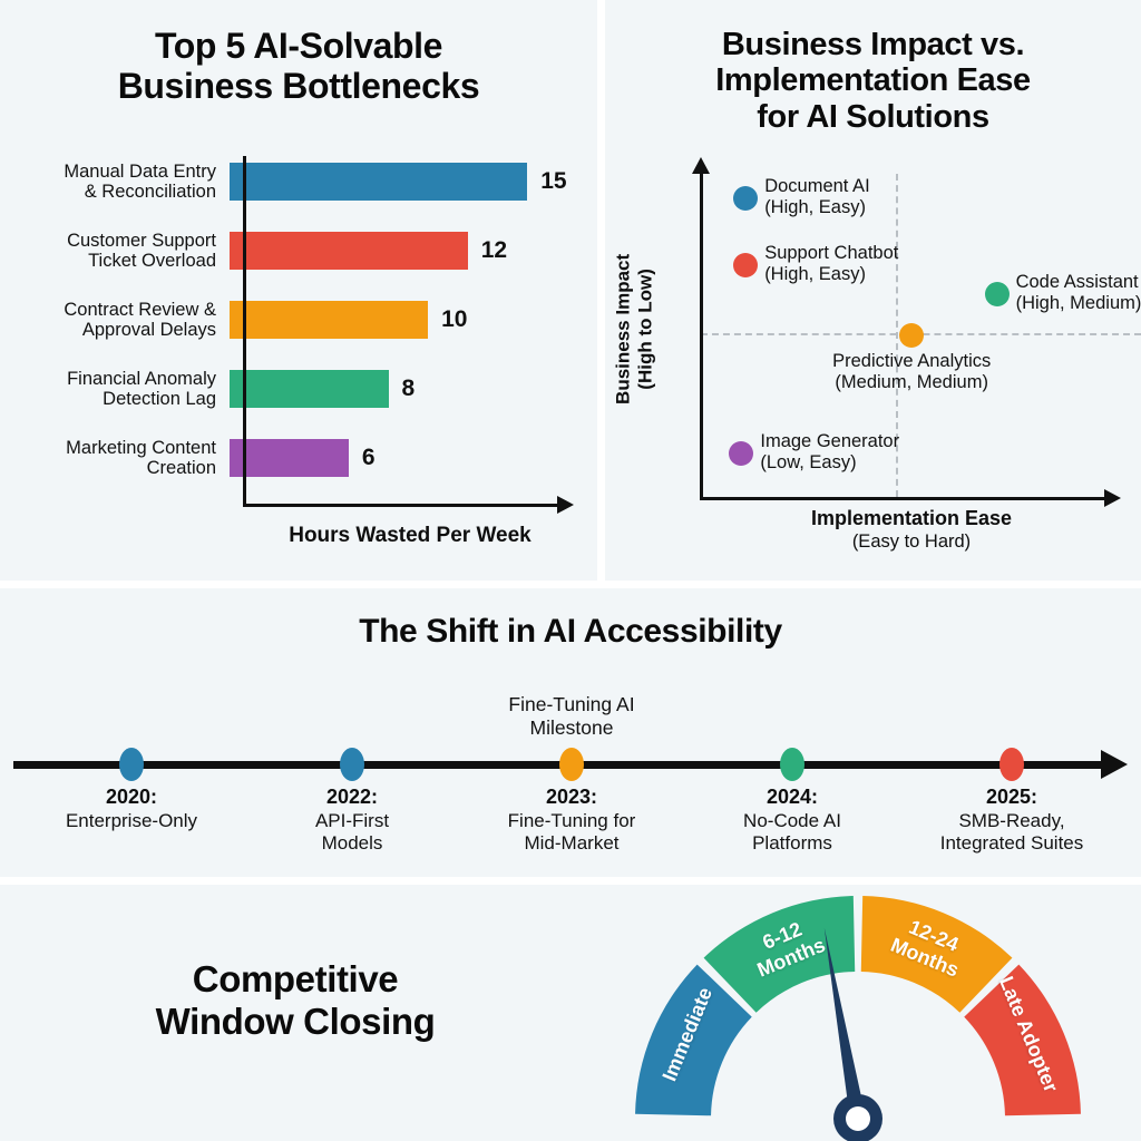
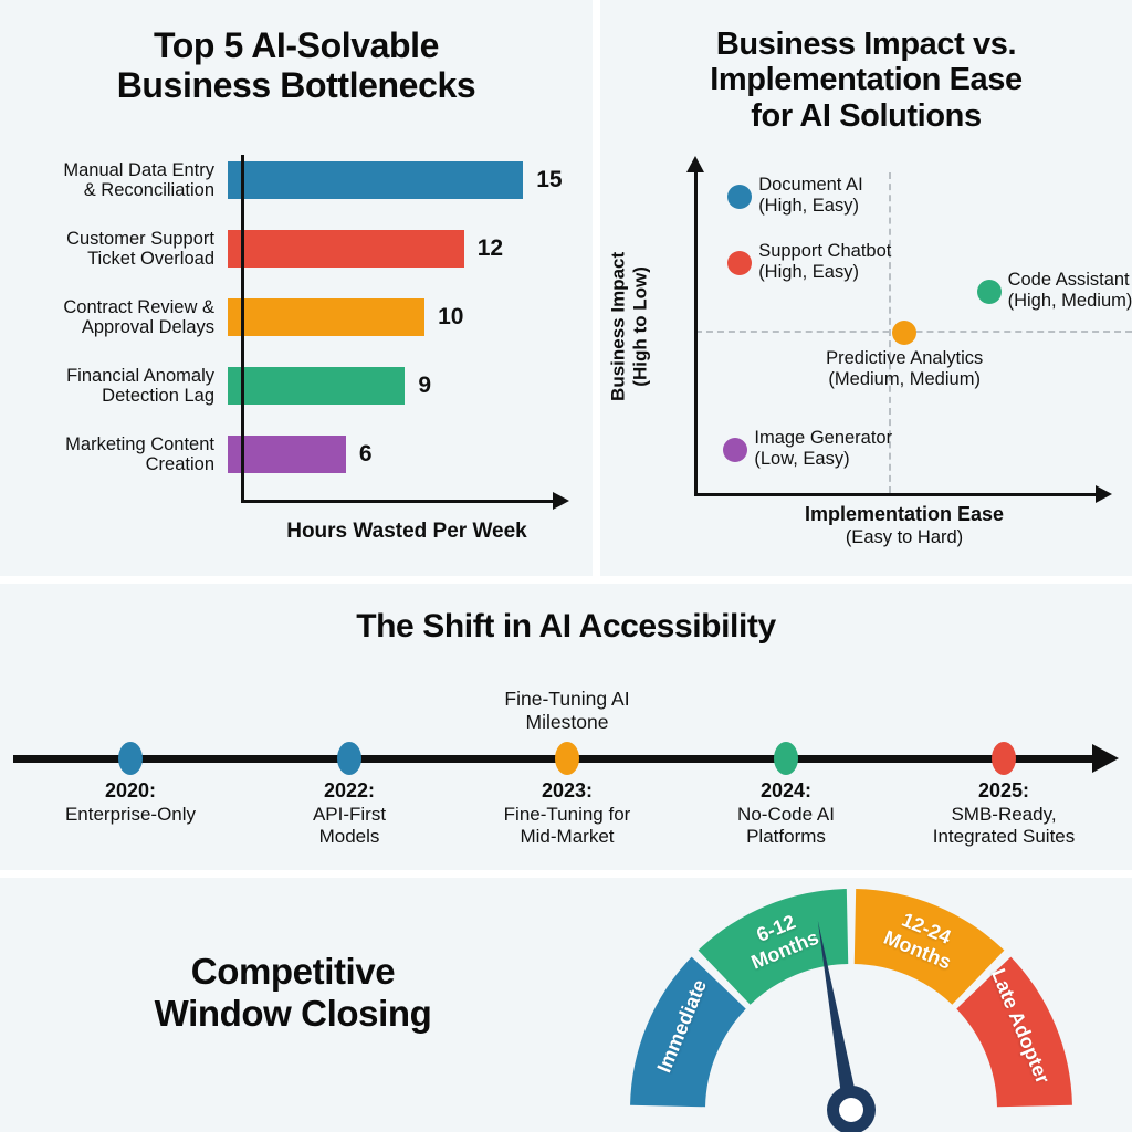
Top 5 AI-Solvable Business Bottlenecks/Financial Anomaly Detection Lag: 8 -> 9
